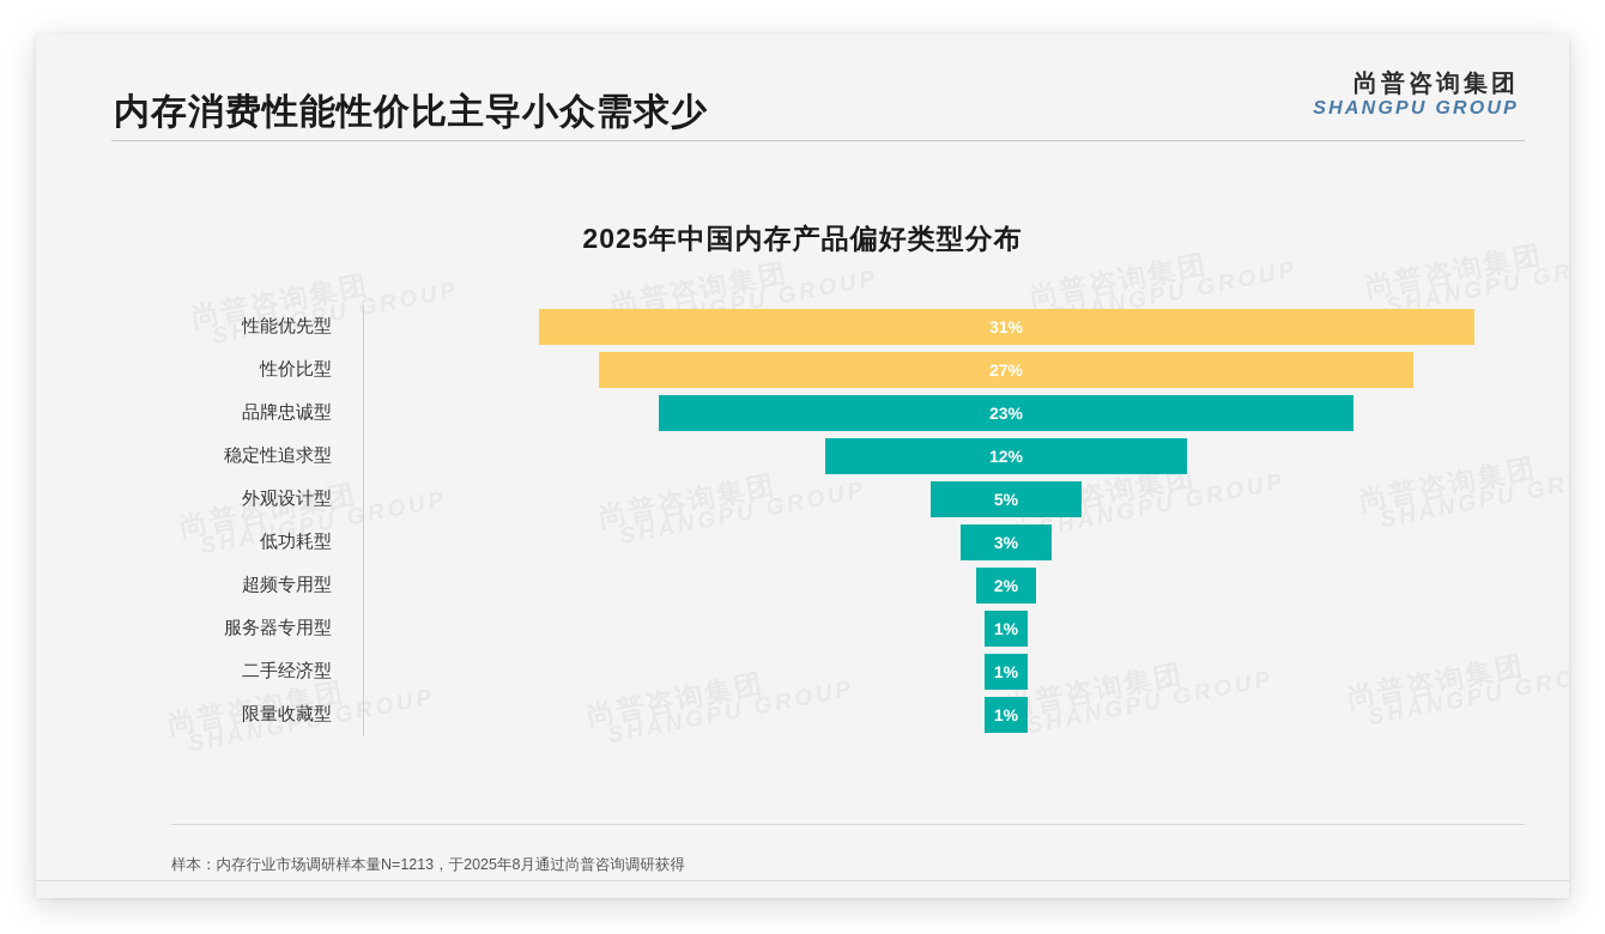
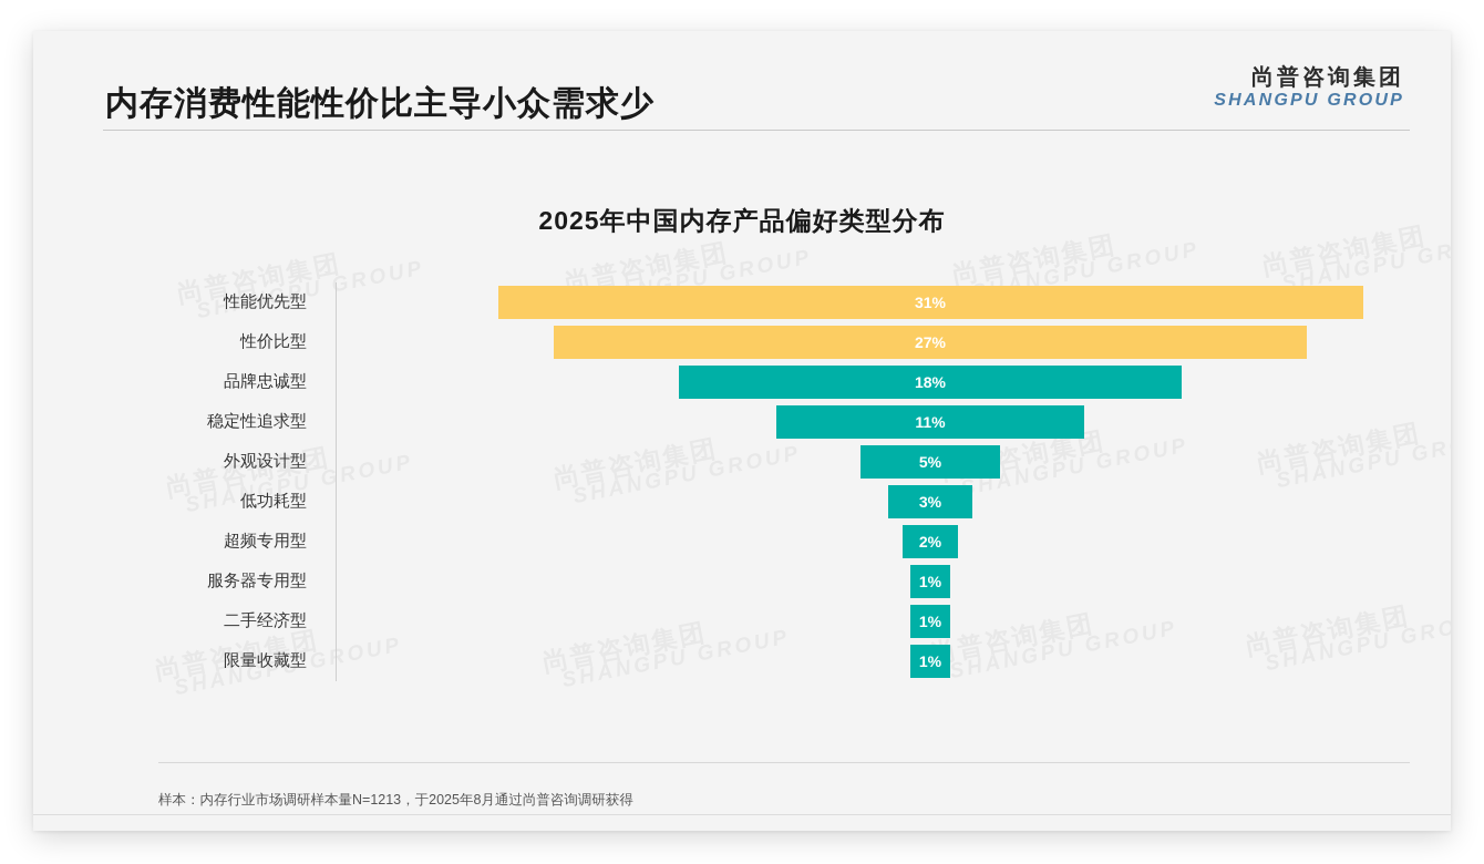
品牌忠诚型: 23% -> 18%
稳定性追求型: 12% -> 11%
